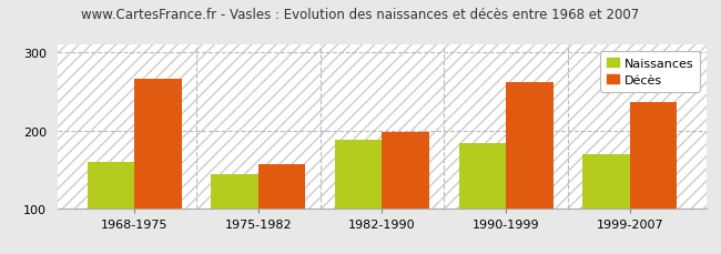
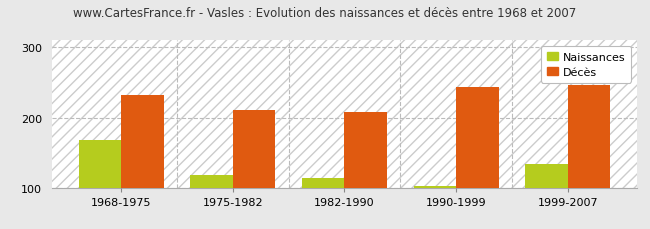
Naissances/1968-1975: 160 -> 168
Décès/1968-1975: 266 -> 232
Naissances/1975-1982: 144 -> 118
Décès/1975-1982: 156 -> 211
Naissances/1982-1990: 188 -> 113
Décès/1982-1990: 198 -> 208
Naissances/1990-1999: 184 -> 102
Décès/1990-1999: 262 -> 243
Naissances/1999-2007: 170 -> 133
Décès/1999-2007: 236 -> 247
